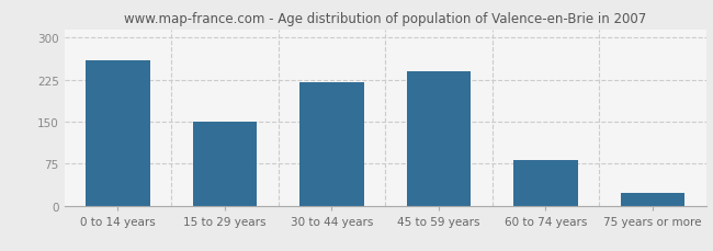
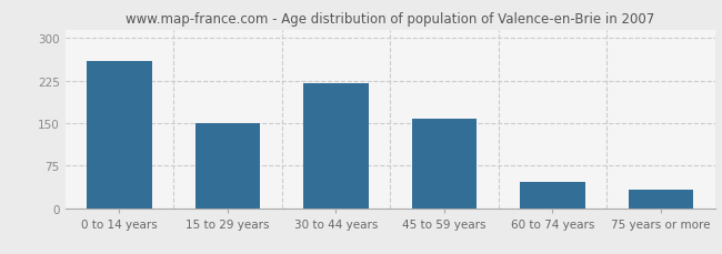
45 to 59 years: 240 -> 157
60 to 74 years: 82 -> 47
75 years or more: 22 -> 33
